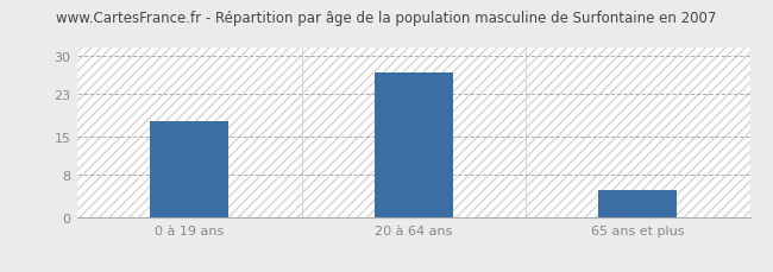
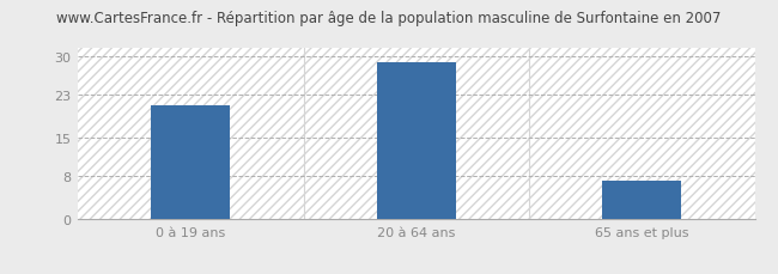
0 à 19 ans: 18 -> 21
20 à 64 ans: 27 -> 29
65 ans et plus: 5 -> 7
